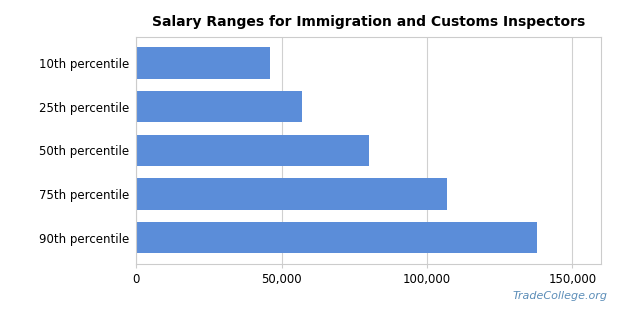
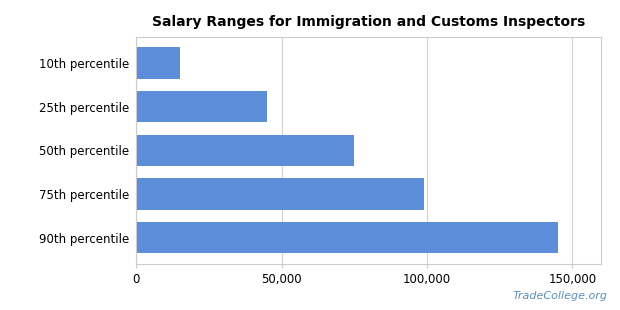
10th percentile: 46,000 -> 15,000
25th percentile: 57,000 -> 45,000
50th percentile: 80,000 -> 75,000
75th percentile: 107,000 -> 99,000
90th percentile: 138,000 -> 145,000
